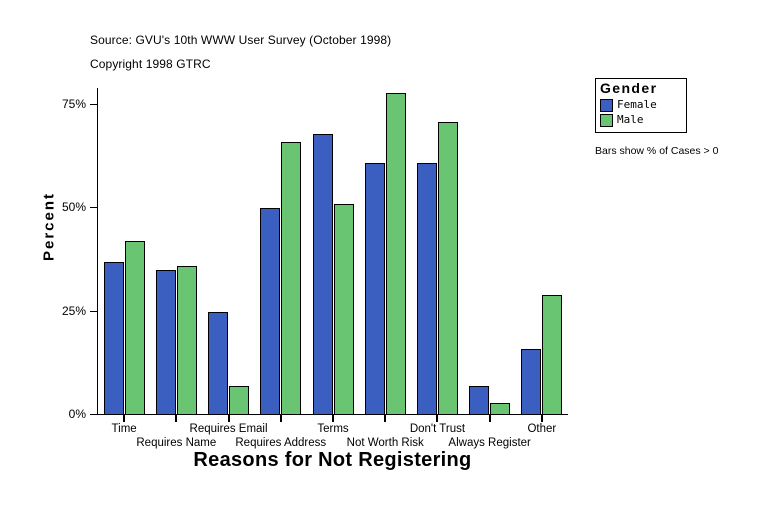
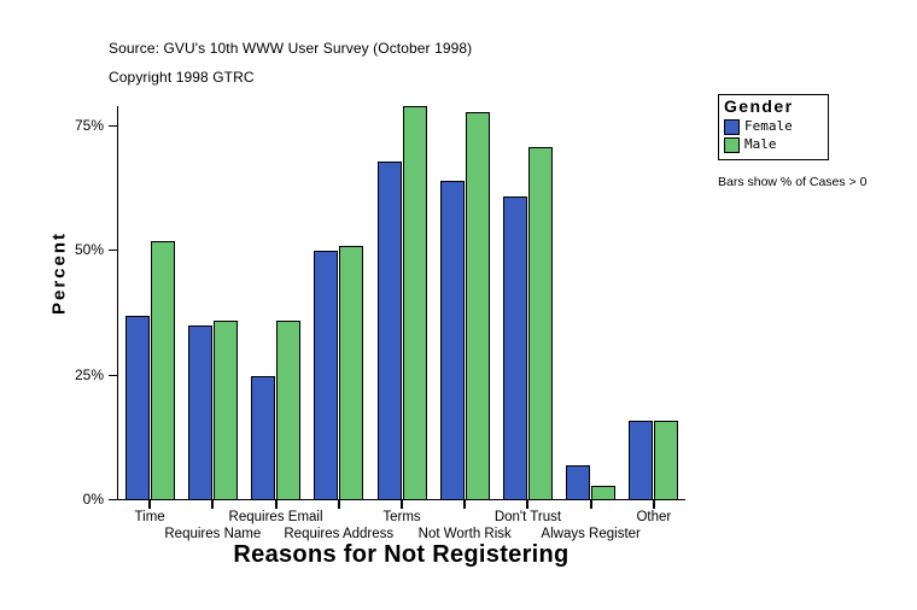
Male/Time: 42% -> 52%
Male/Requires Email: 7% -> 36%
Male/Requires Address: 66% -> 51%
Male/Terms: 51% -> 79%
Female/Not Worth Risk: 61% -> 64%
Male/Other: 29% -> 16%
